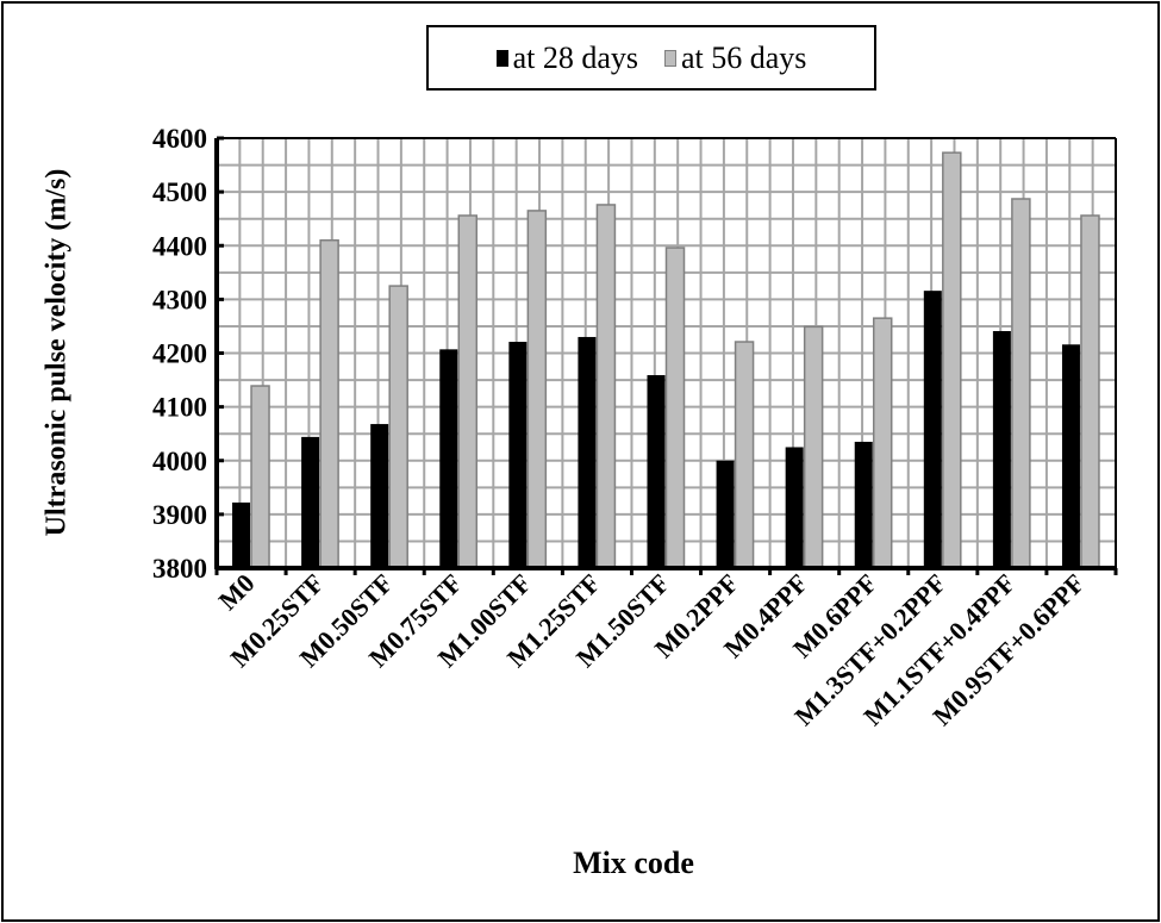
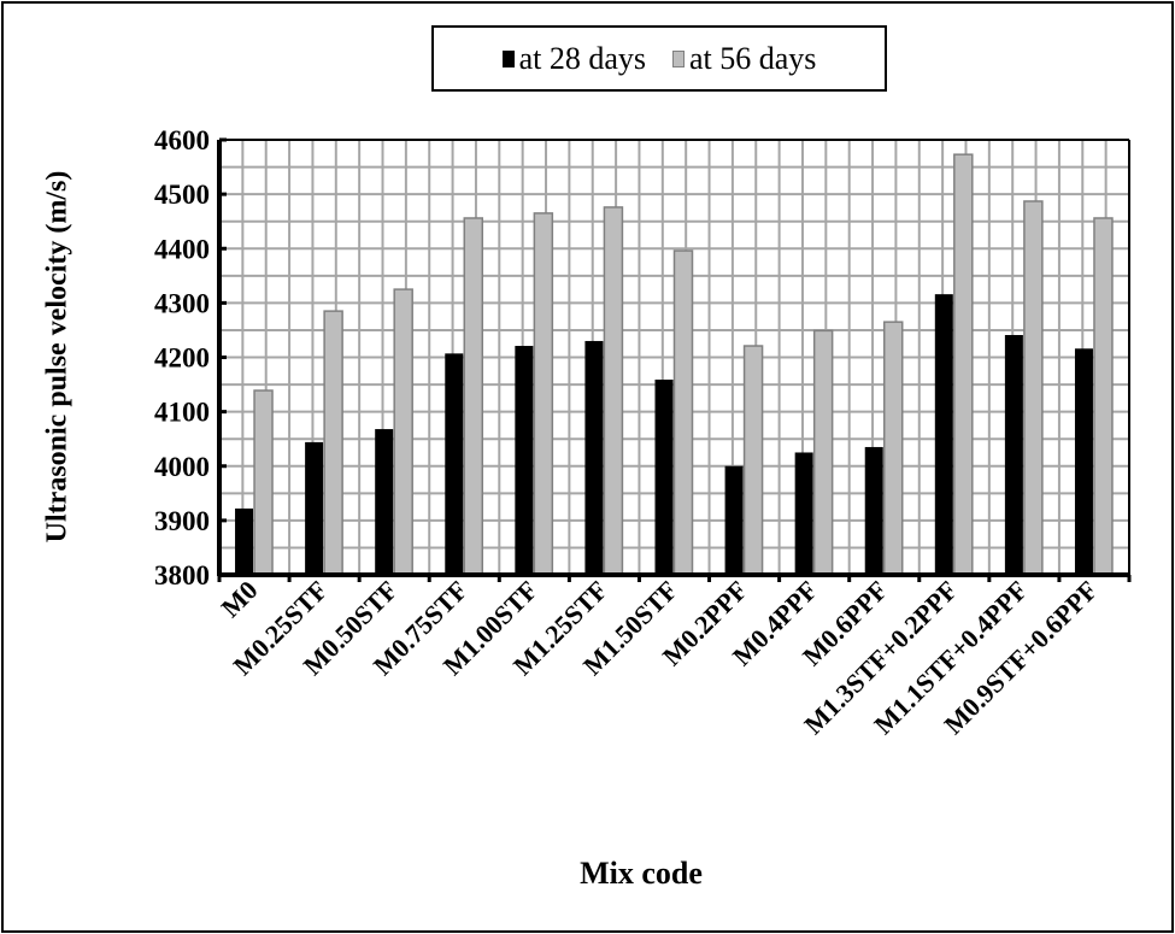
at 56 days/M0.25STF: 4410 -> 4280
